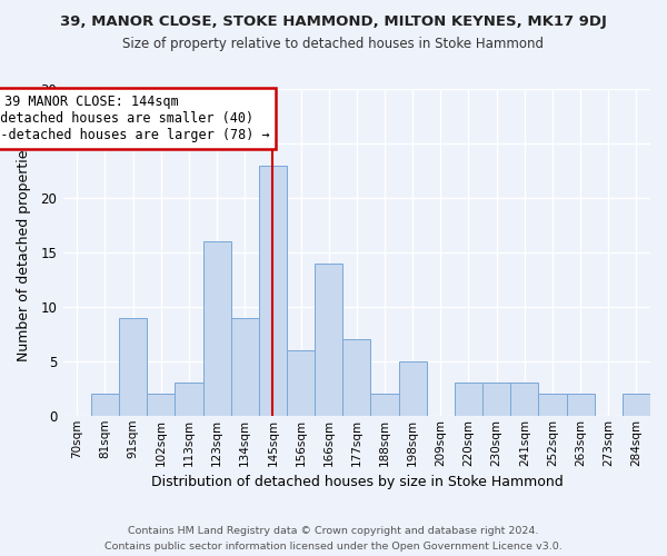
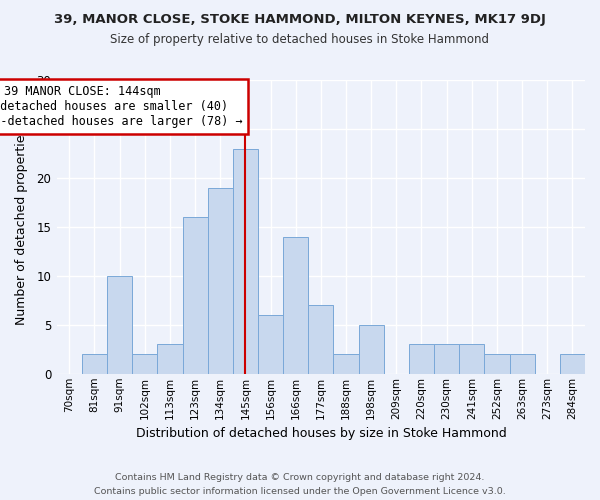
91sqm: 9 -> 10
134sqm: 9 -> 19
